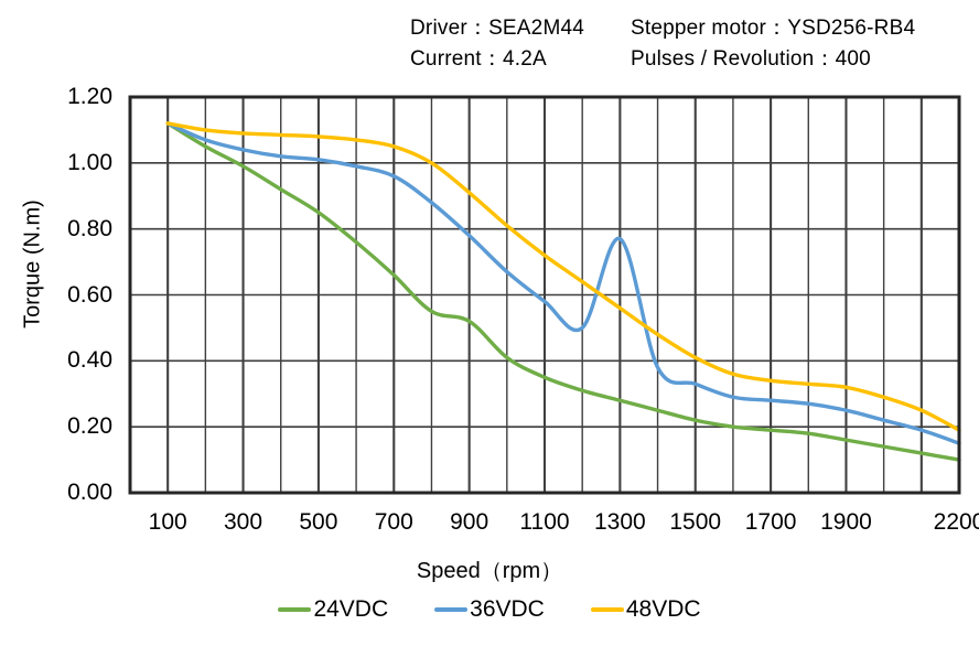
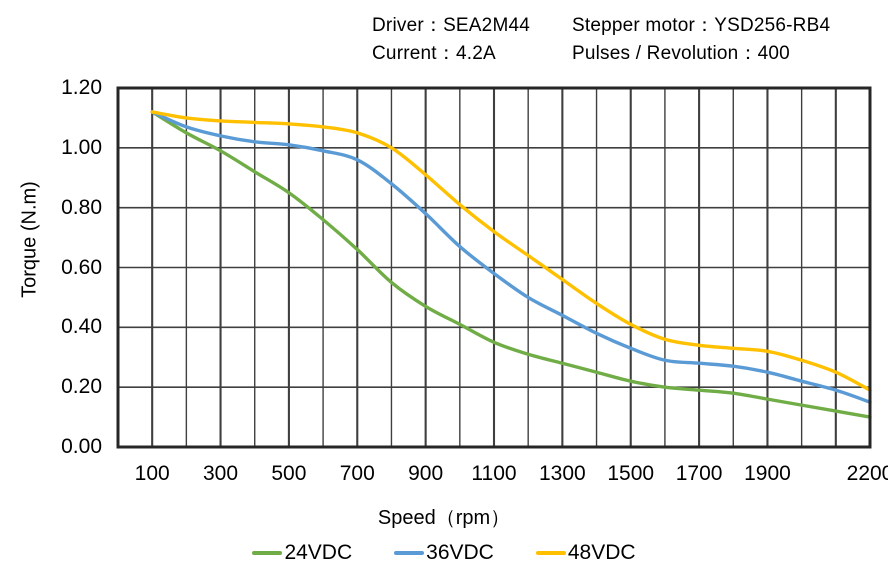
24VDC/900: 0.52 -> 0.47
36VDC/1300: 0.77 -> 0.44
